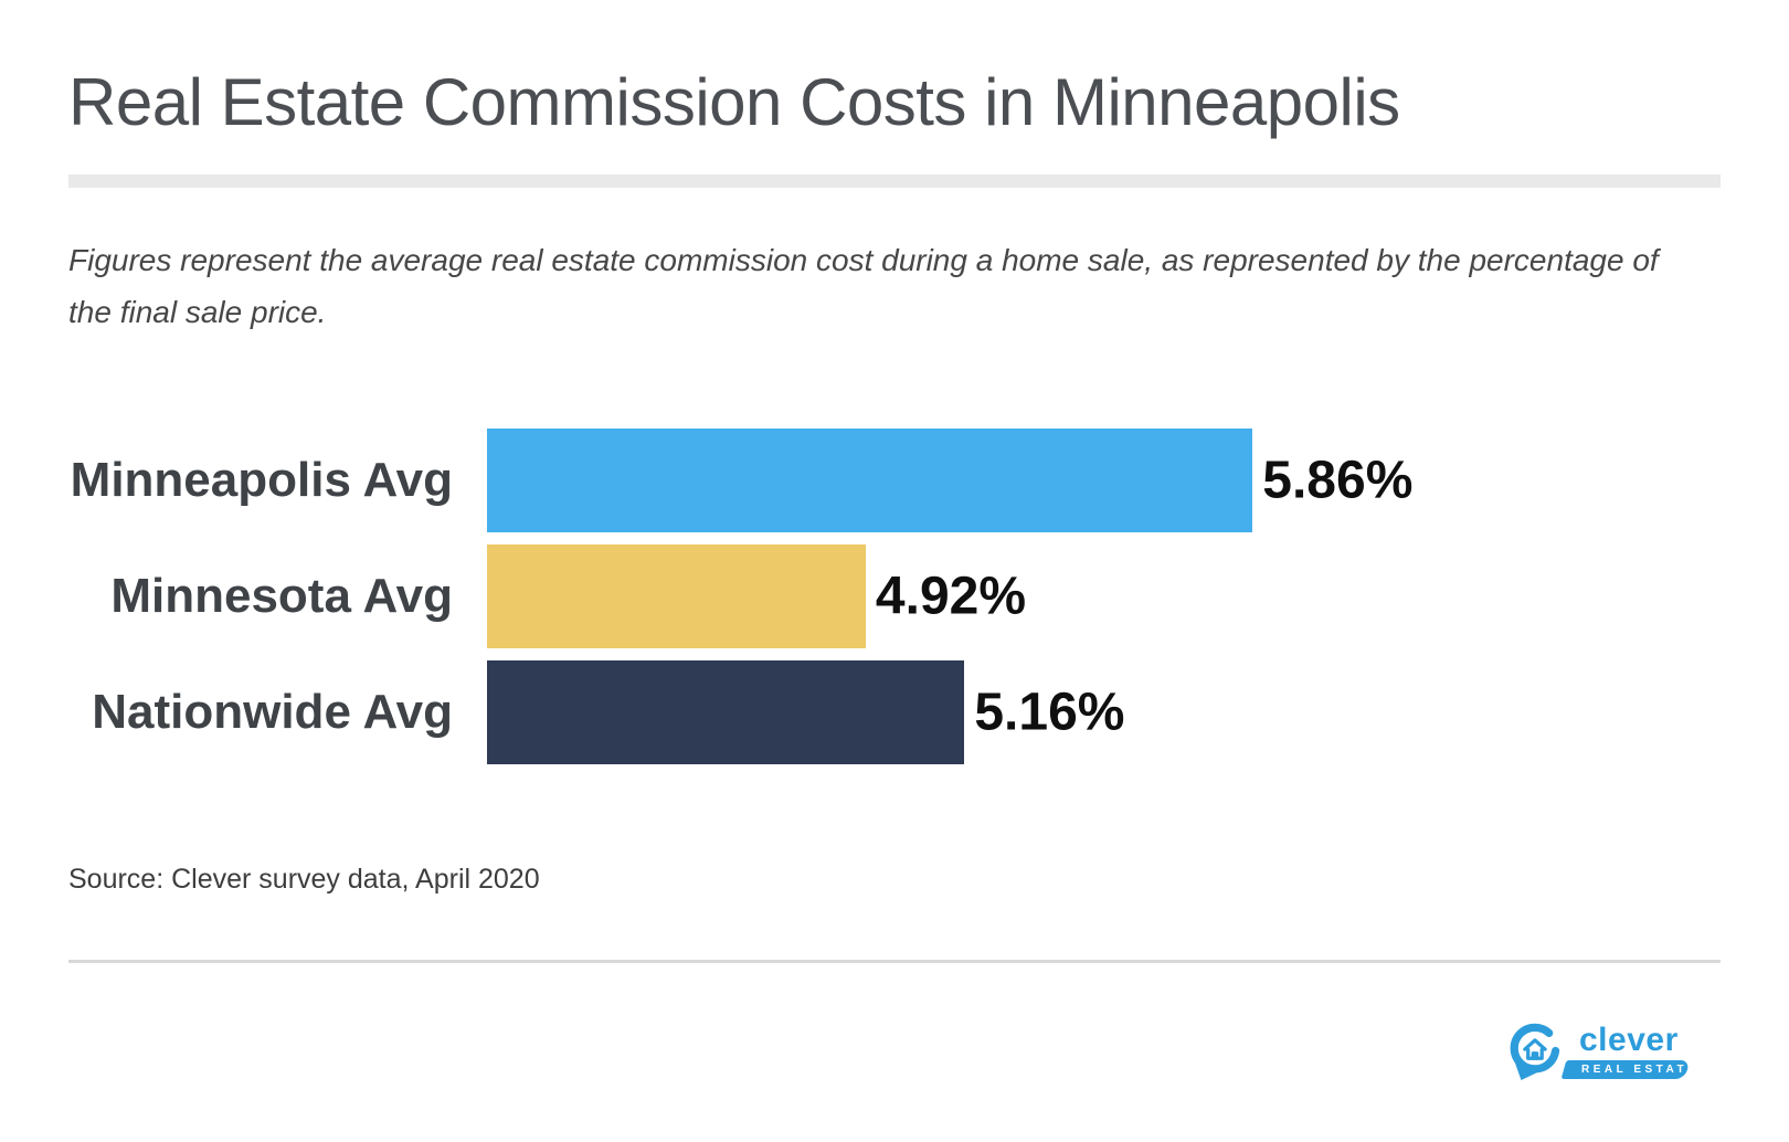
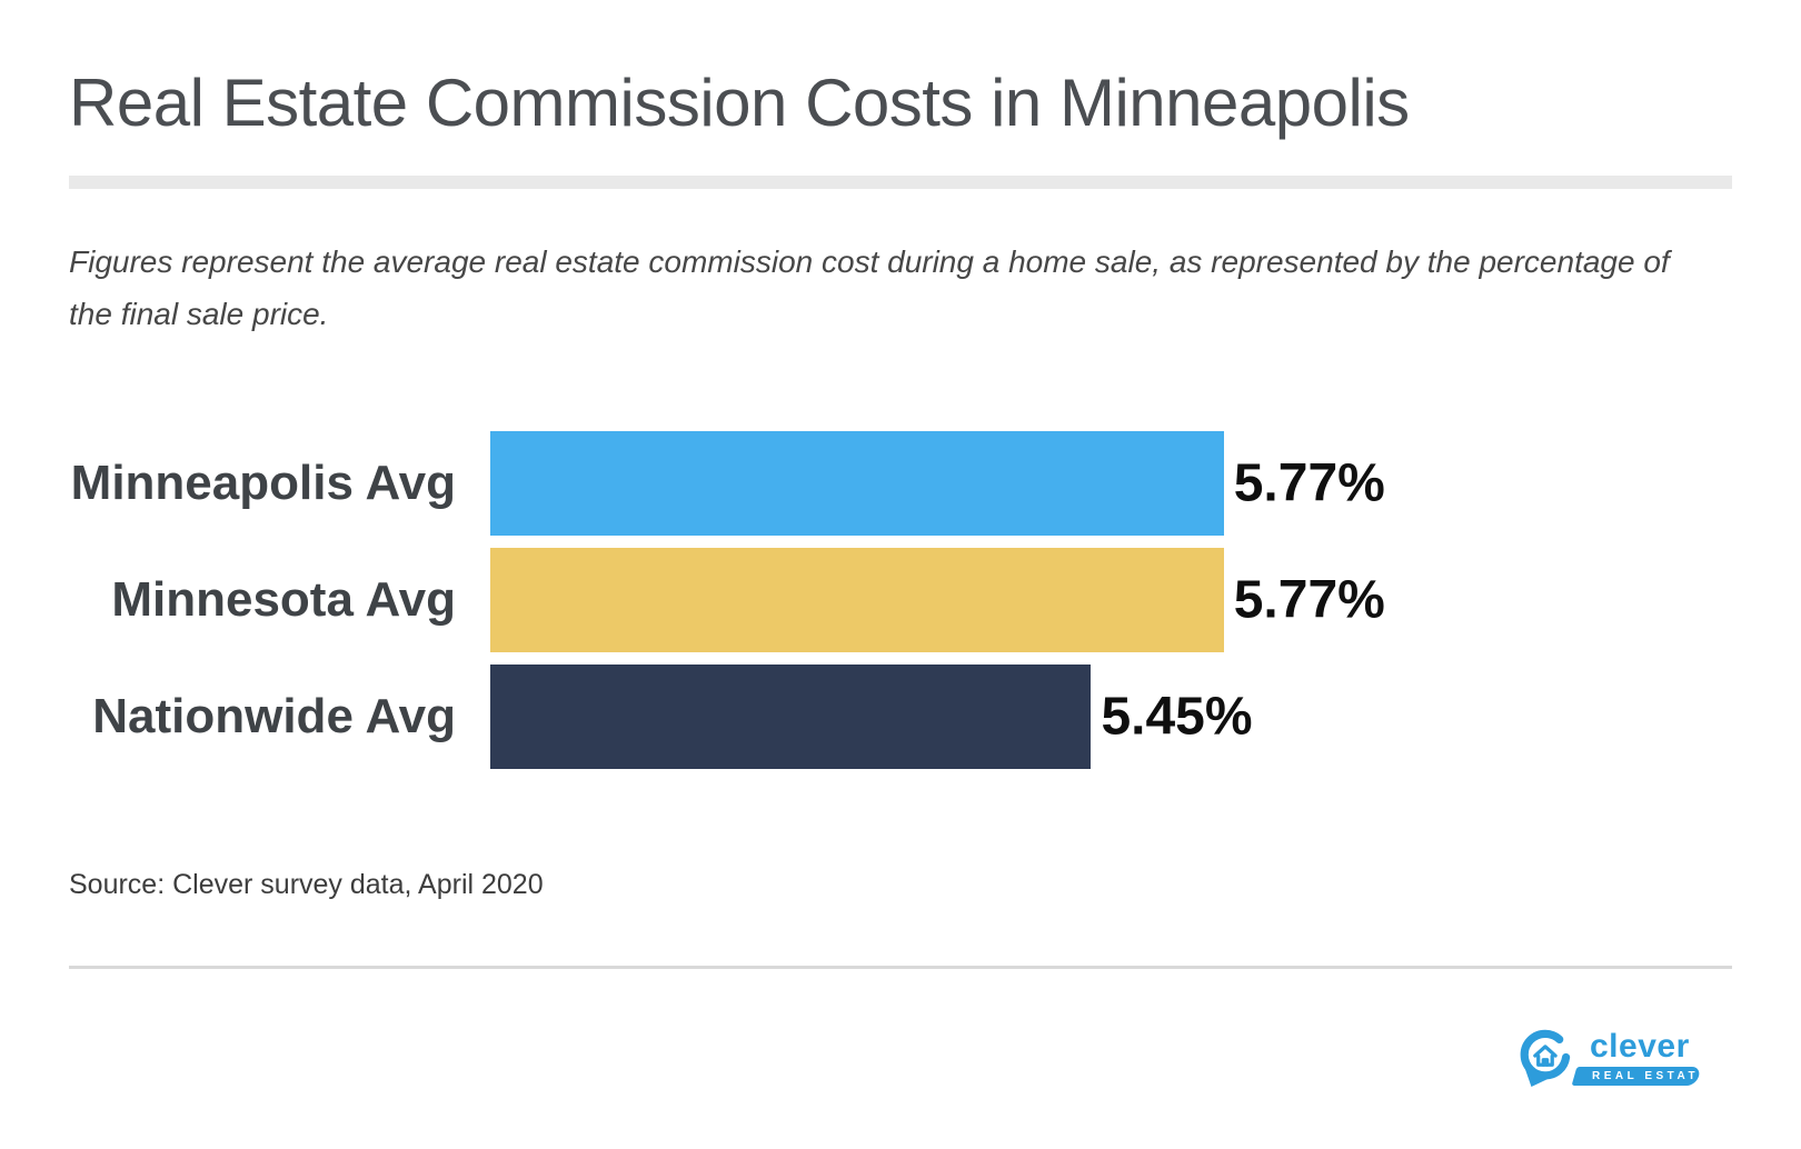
Minneapolis Avg: 5.86% -> 5.77%
Minnesota Avg: 4.92% -> 5.77%
Nationwide Avg: 5.16% -> 5.45%
